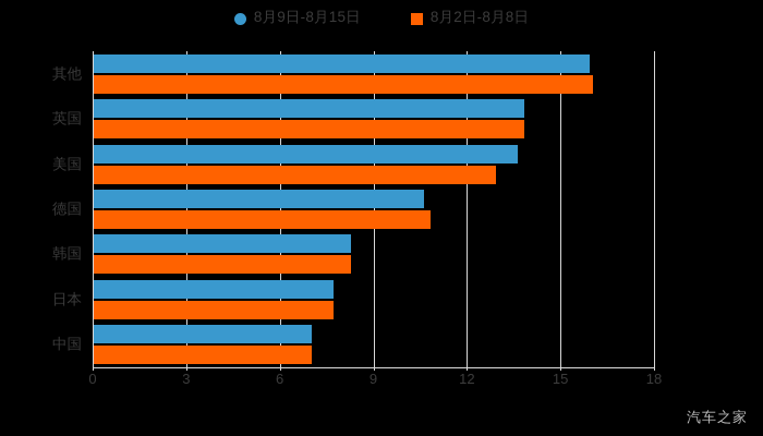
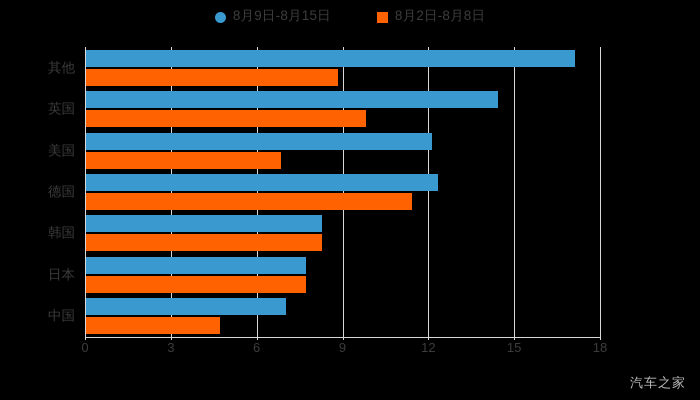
8月9日-8月15日/其他: 15.9 -> 17.1
8月2日-8月8日/其他: 16.0 -> 8.8
8月9日-8月15日/英国: 13.8 -> 14.4
8月2日-8月8日/英国: 13.8 -> 9.8
8月9日-8月15日/美国: 13.6 -> 12.1
8月2日-8月8日/美国: 12.9 -> 6.8
8月9日-8月15日/德国: 10.6 -> 12.3
8月2日-8月8日/德国: 10.8 -> 11.4
8月2日-8月8日/中国: 7.0 -> 4.7
